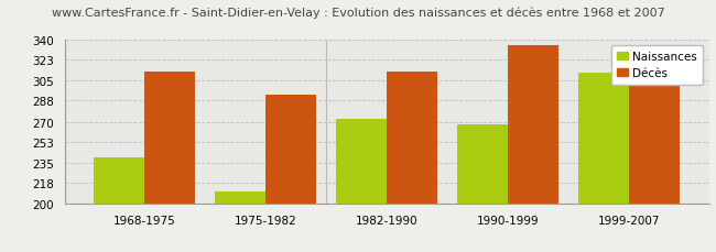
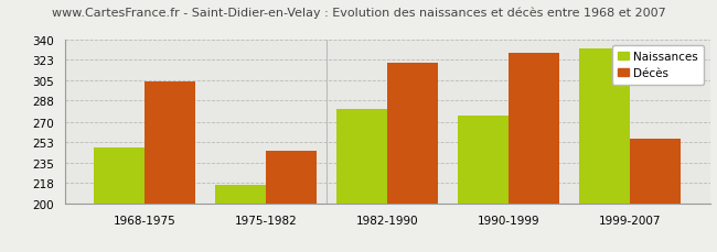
Naissances/1968-1975: 240 -> 248
Décès/1968-1975: 313 -> 304
Naissances/1975-1982: 211 -> 216
Décès/1975-1982: 293 -> 245
Naissances/1982-1990: 272 -> 281
Décès/1982-1990: 313 -> 320
Naissances/1990-1999: 268 -> 275
Décès/1990-1999: 335 -> 329
Naissances/1999-2007: 312 -> 332
Décès/1999-2007: 303 -> 256
